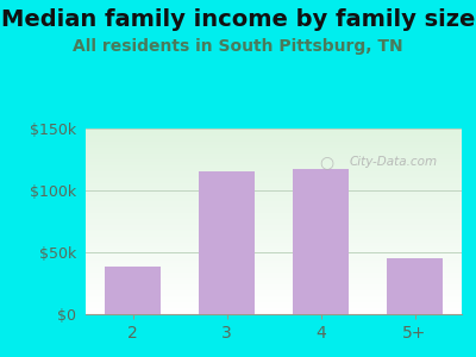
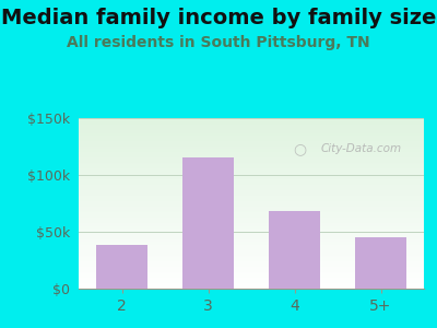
4: $117k -> $68k
